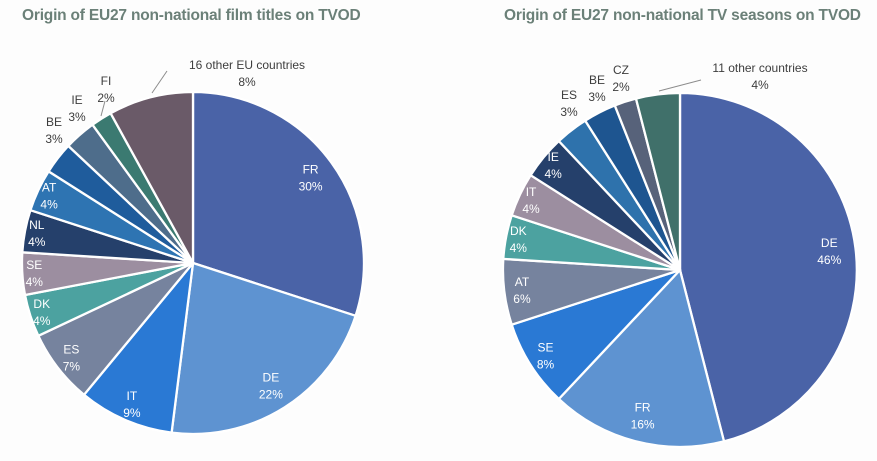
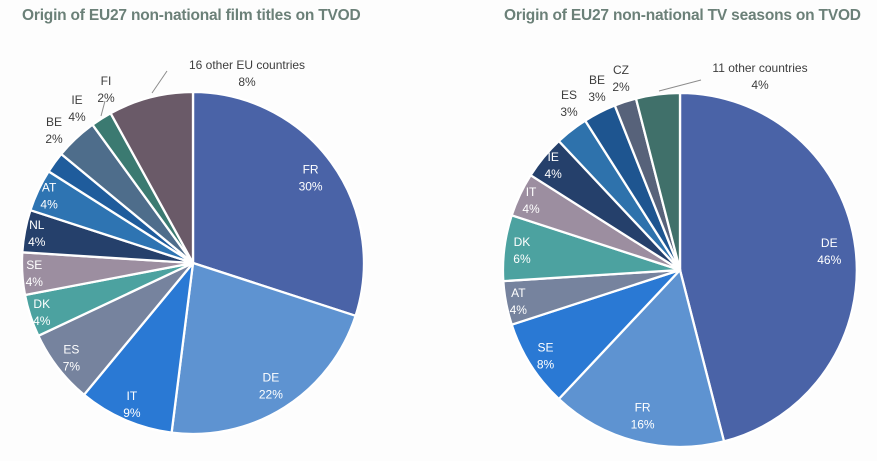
Origin of EU27 non-national film titles on TVOD/BE: 3% -> 2%
Origin of EU27 non-national film titles on TVOD/IE: 3% -> 4%
Origin of EU27 non-national TV seasons on TVOD/AT: 6% -> 4%
Origin of EU27 non-national TV seasons on TVOD/DK: 4% -> 6%
